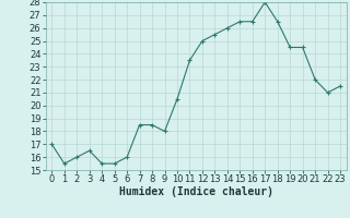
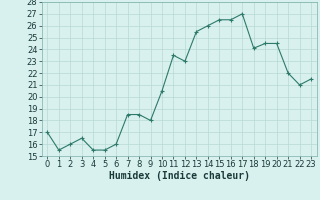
12: 25.0 -> 23.0
17: 28.0 -> 27.0
18: 26.5 -> 24.1
